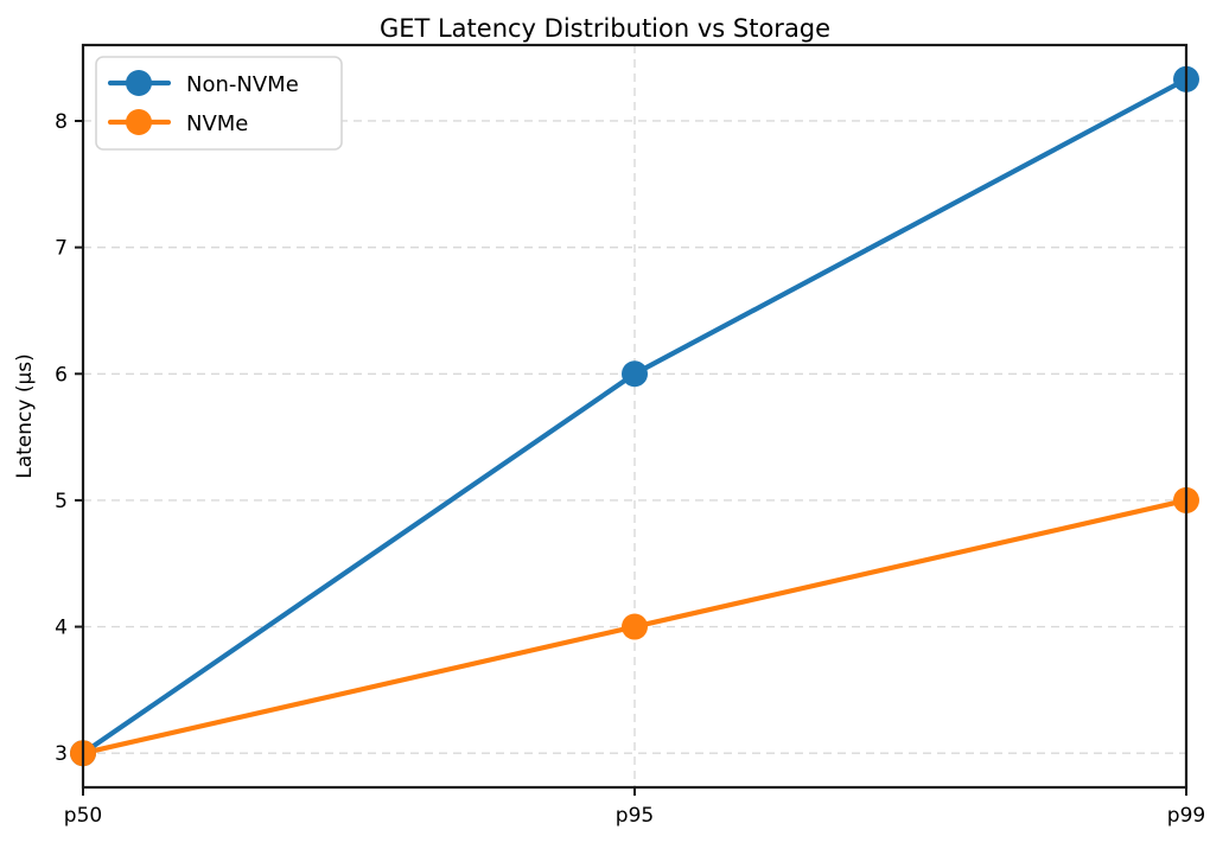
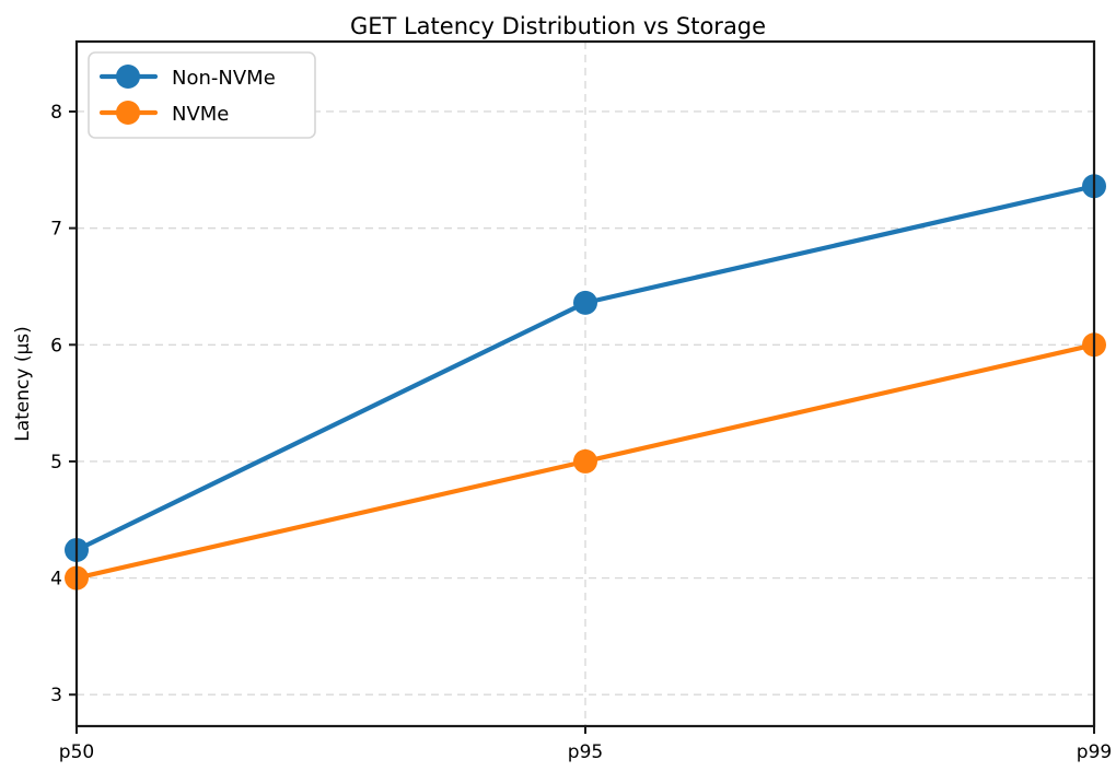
Non-NVMe/p50: 3.00 -> 4.24
NVMe/p50: 3 -> 4
Non-NVMe/p95: 6.00 -> 6.36
NVMe/p95: 4 -> 5
Non-NVMe/p99: 8.33 -> 7.36
NVMe/p99: 5 -> 6
